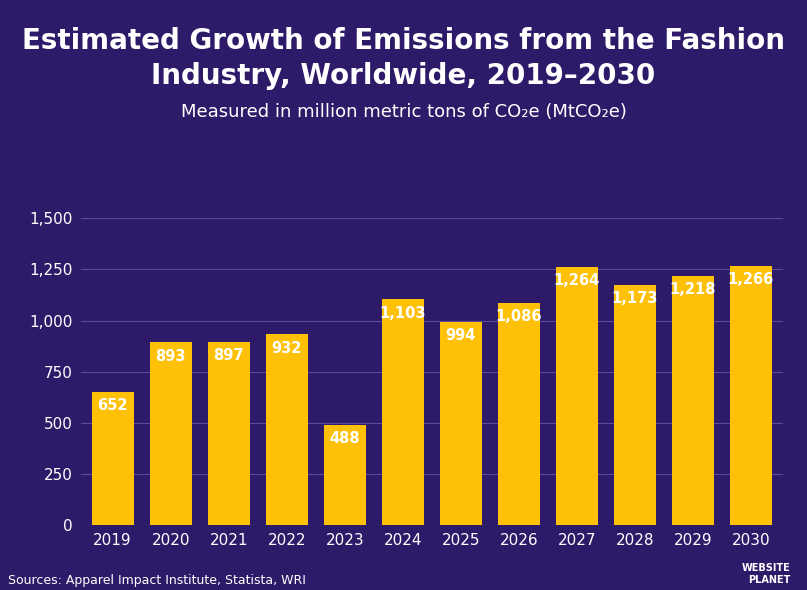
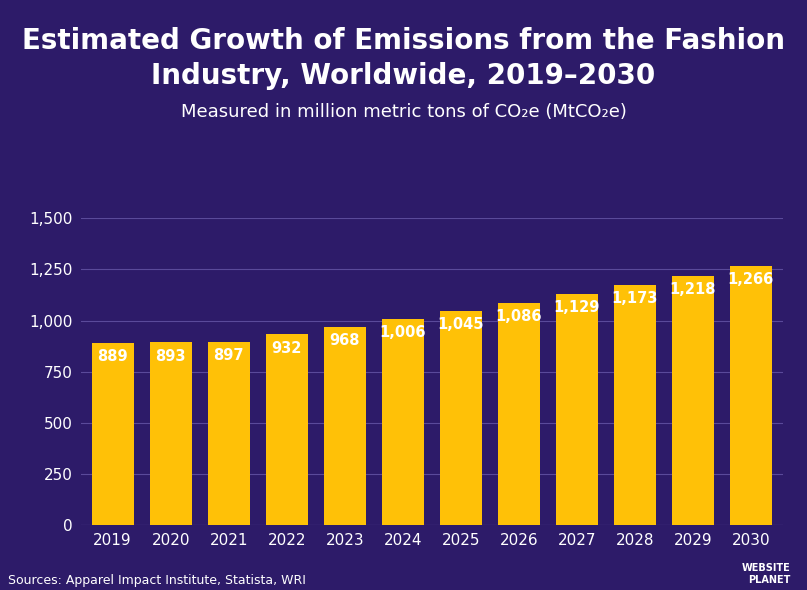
2019: 652 -> 889
2023: 488 -> 968
2024: 1,103 -> 1,006
2025: 994 -> 1,045
2027: 1,264 -> 1,129
